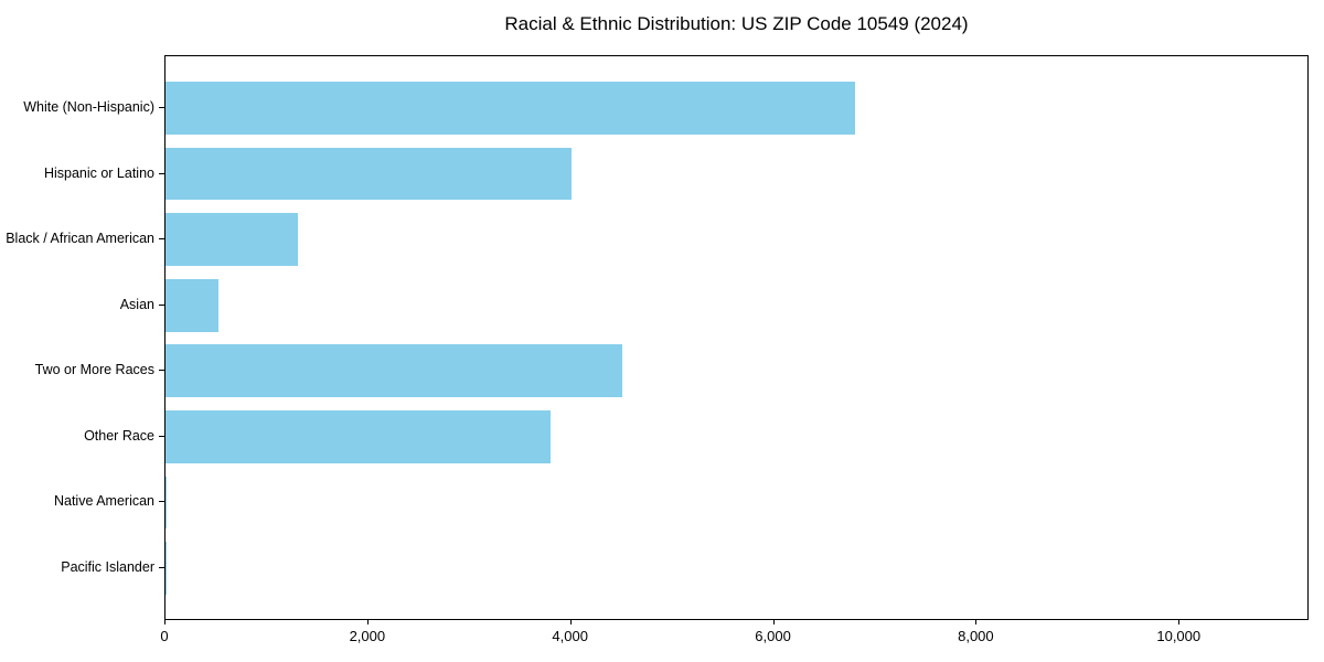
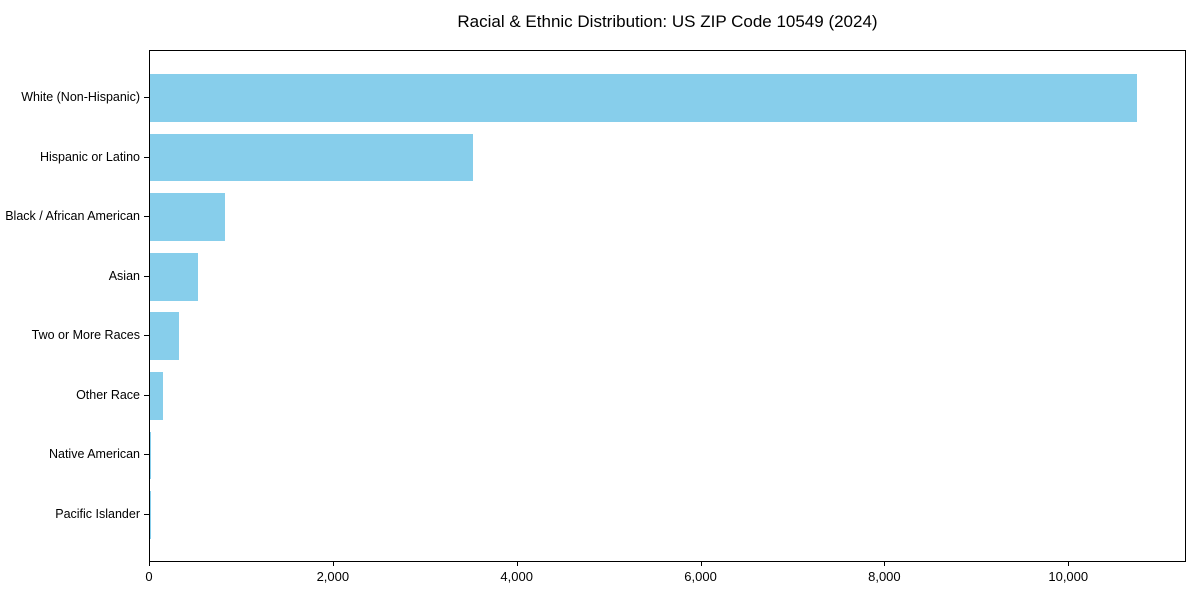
White (Non-Hispanic): 6800 -> 10700
Hispanic or Latino: 4000 -> 3500
Black / African American: 1300 -> 800
Two or More Races: 4500 -> 300
Other Race: 3800 -> 100
